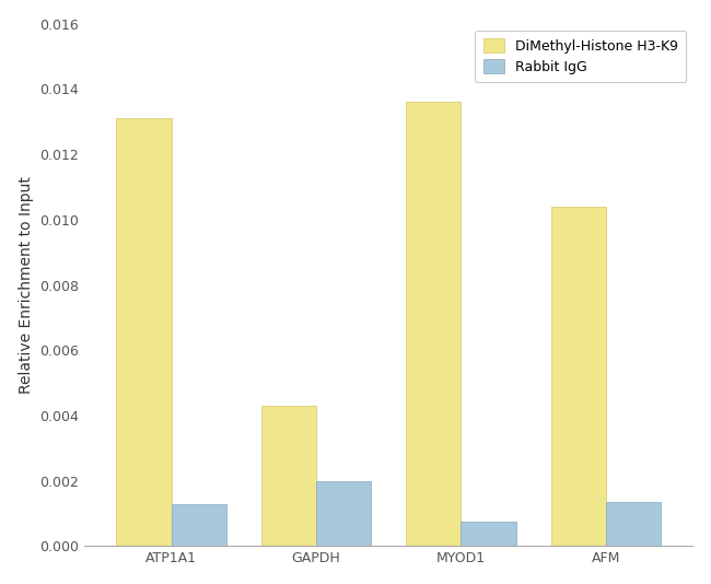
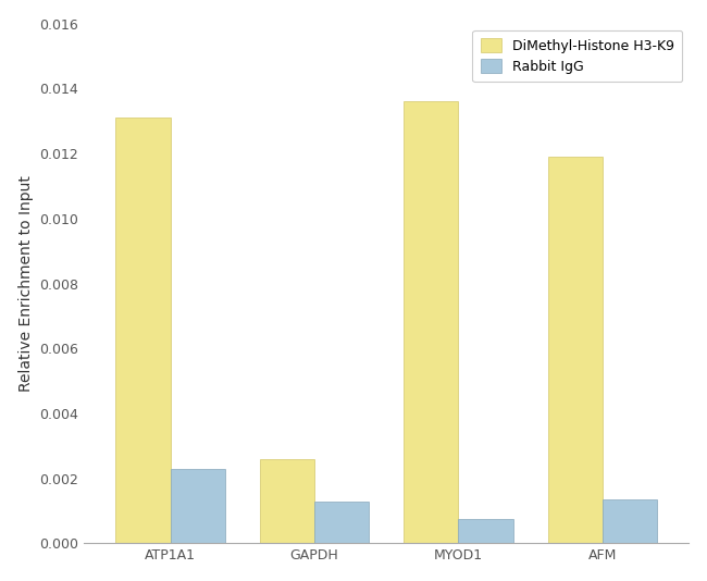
Rabbit IgG/ATP1A1: 0.00130 -> 0.00230
DiMethyl-Histone H3-K9/GAPDH: 0.0043 -> 0.0026
Rabbit IgG/GAPDH: 0.00200 -> 0.00130
DiMethyl-Histone H3-K9/AFM: 0.0104 -> 0.0119
